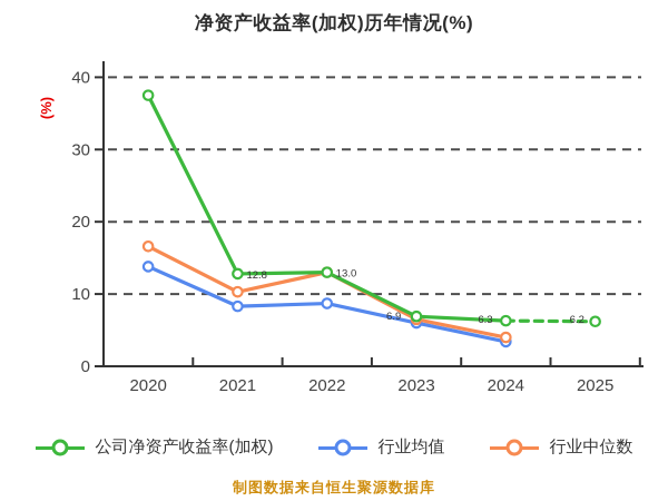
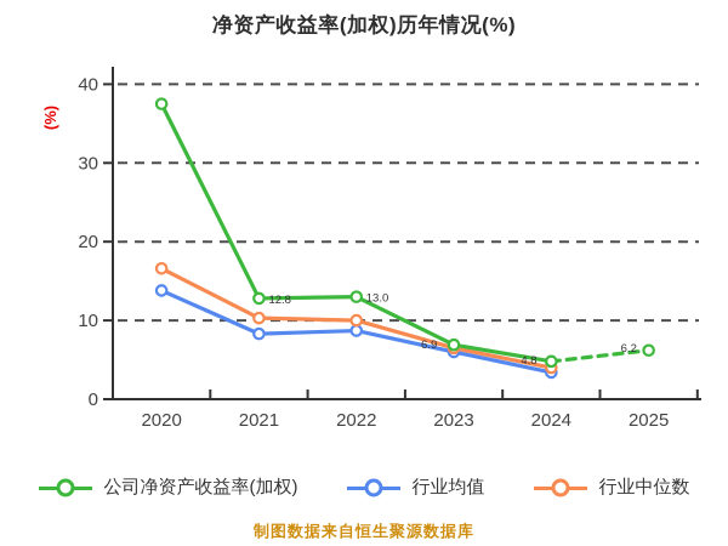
行业中位数/2022: 13 -> 10
公司净资产收益率(加权)/2024: 6.3 -> 4.8
